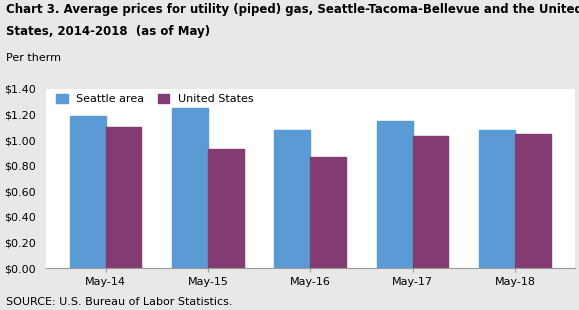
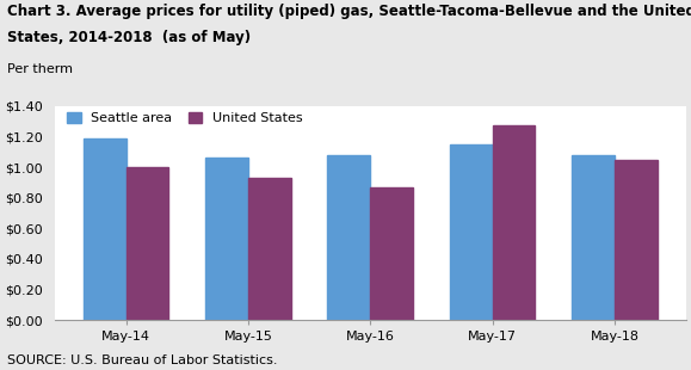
United States/May-14: $1.10 -> $1.00
Seattle area/May-15: $1.25 -> $1.06
United States/May-17: $1.03 -> $1.27
